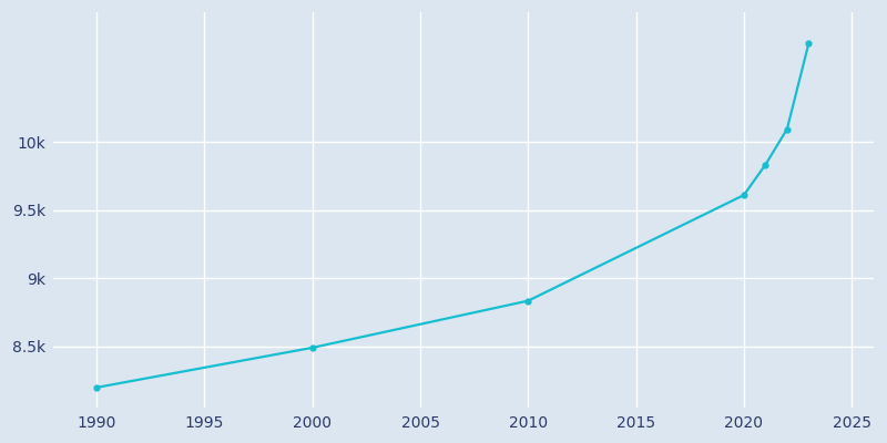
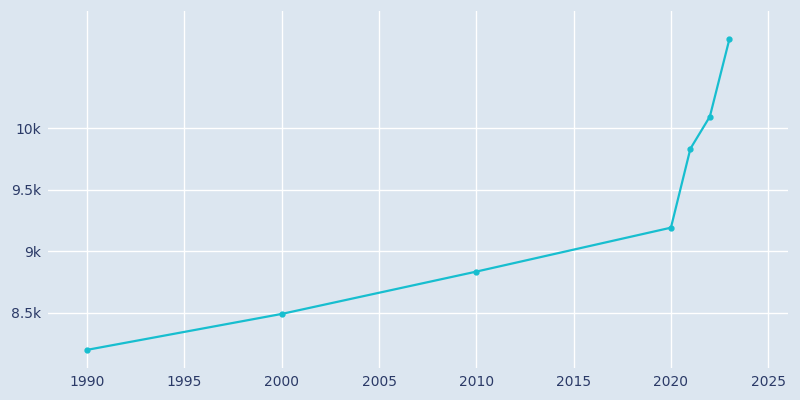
2020: 9.61k -> 9.19k
